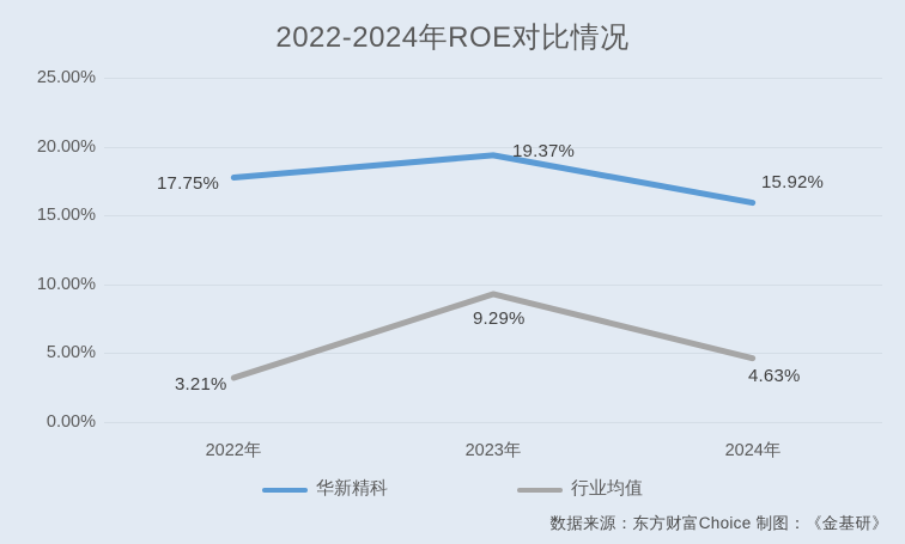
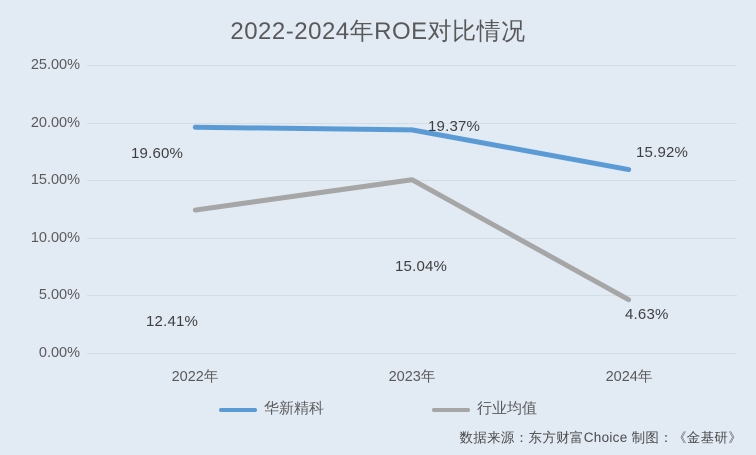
华新精科/2022年: 17.75% -> 19.60%
行业均值/2022年: 3.21% -> 12.41%
行业均值/2023年: 9.29% -> 15.04%
